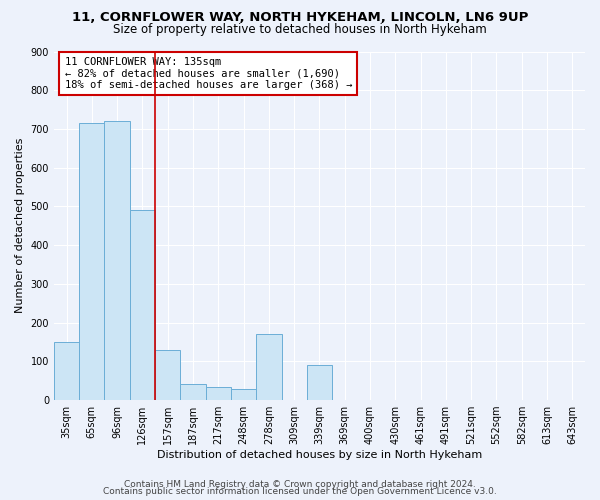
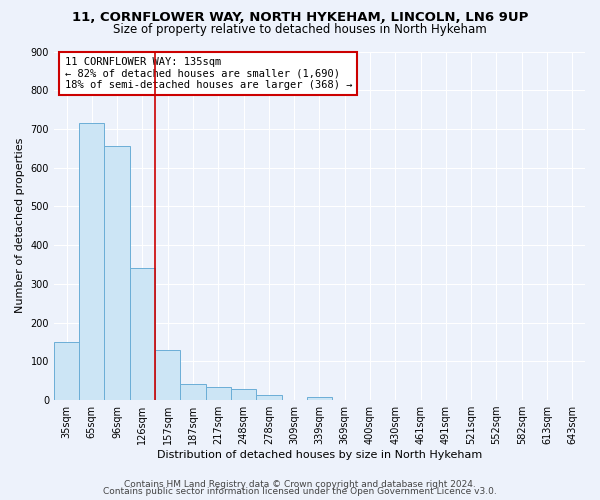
96sqm: 720 -> 655
126sqm: 490 -> 340
278sqm: 170 -> 13
339sqm: 90 -> 8
